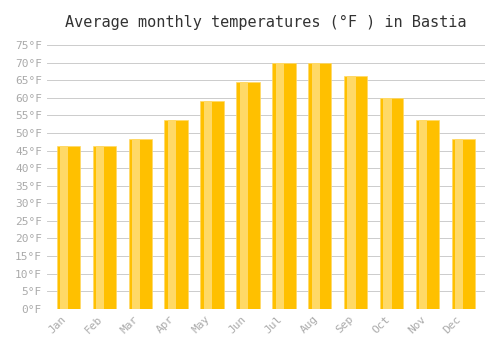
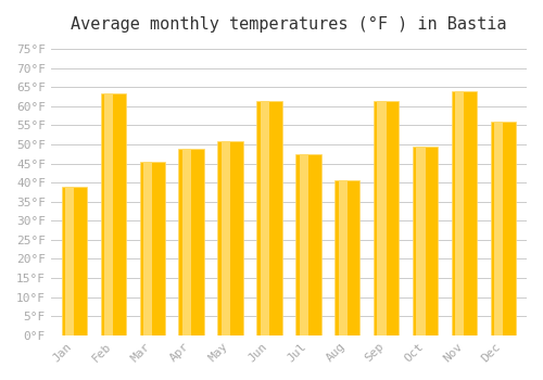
Jan: 46.4°F -> 39.0°F
Feb: 46.4°F -> 63.5°F
Mar: 48.2°F -> 45.5°F
Apr: 53.6°F -> 49.0°F
May: 59.0°F -> 51.0°F
Jun: 64.4°F -> 61.5°F
Jul: 70.0°F -> 47.5°F
Aug: 70.0°F -> 40.5°F
Sep: 66.2°F -> 61.5°F
Oct: 60.0°F -> 49.5°F
Nov: 53.6°F -> 64.0°F
Dec: 48.2°F -> 56.0°F
